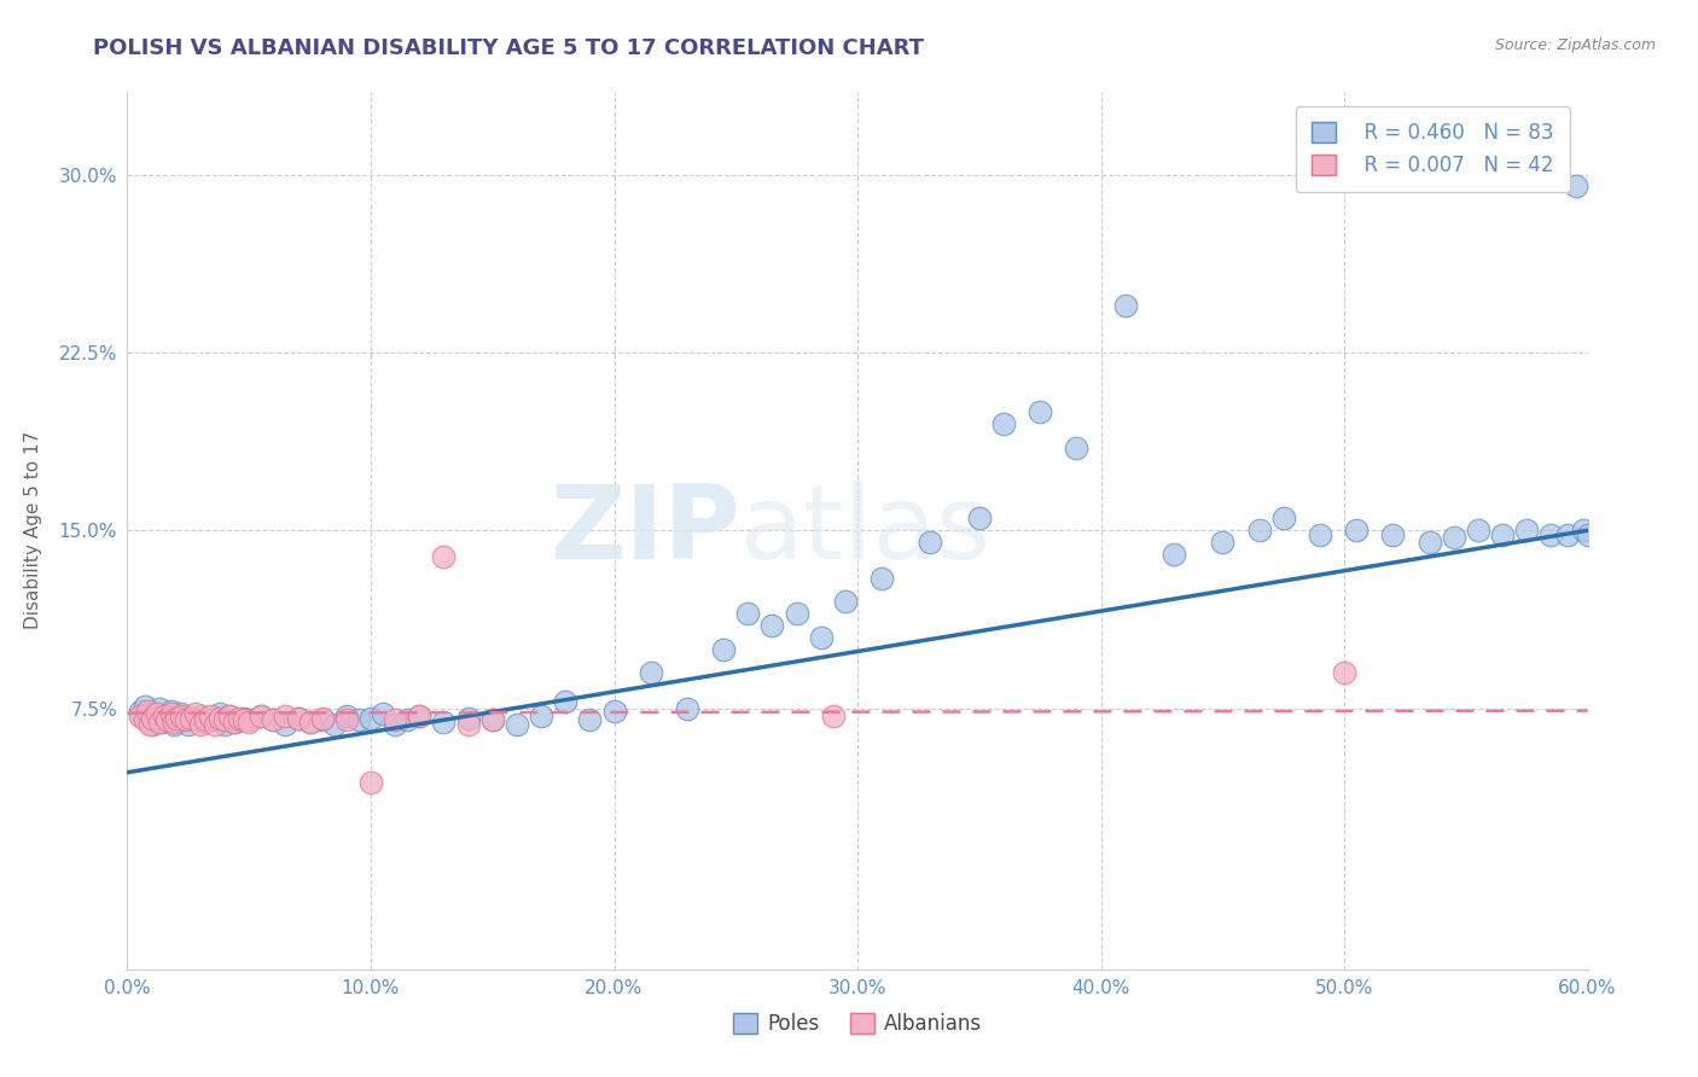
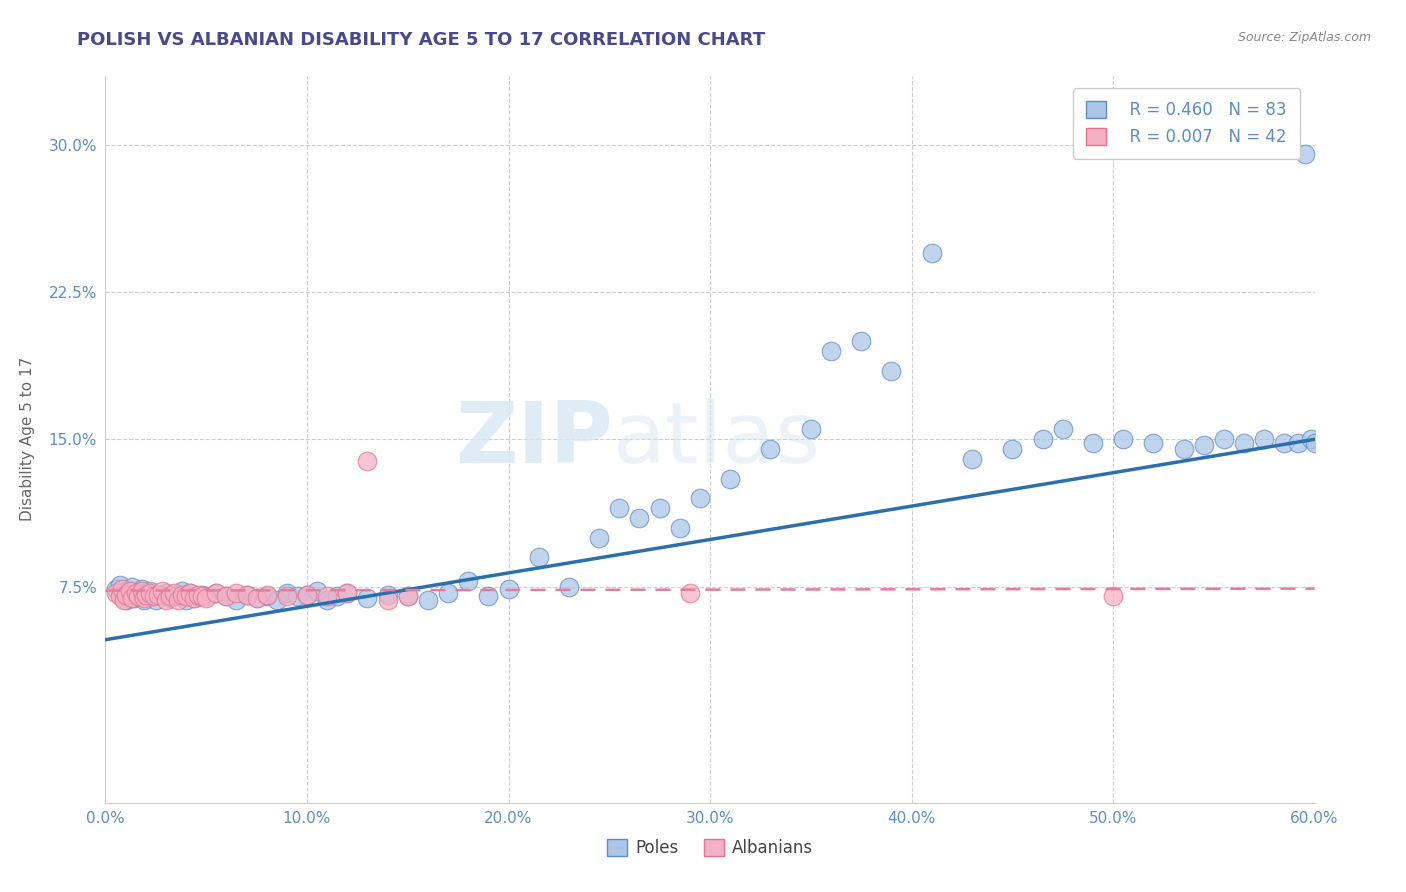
Albanians/10.0%: 4.4% -> 7.1%
Albanians/50.0%: 9.0% -> 7.0%
